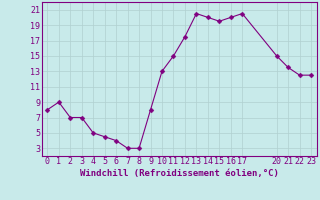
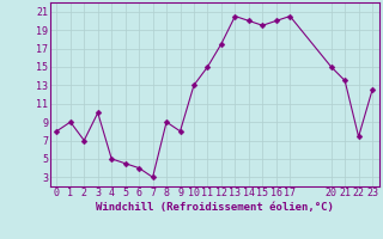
3: 7.0 -> 10.0
8: 3.0 -> 9.0
22: 12.5 -> 7.4
